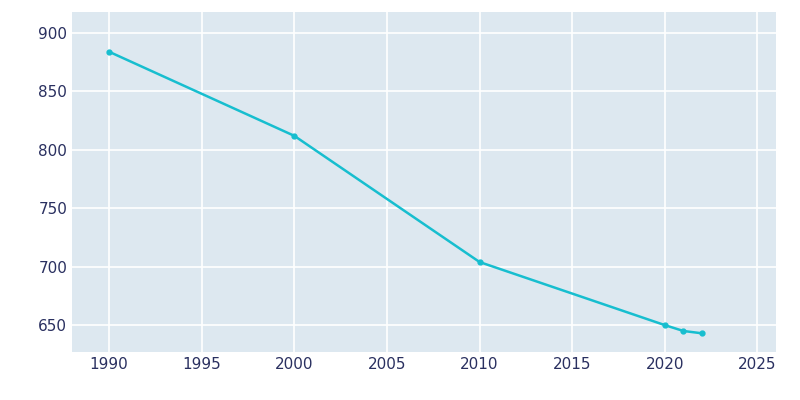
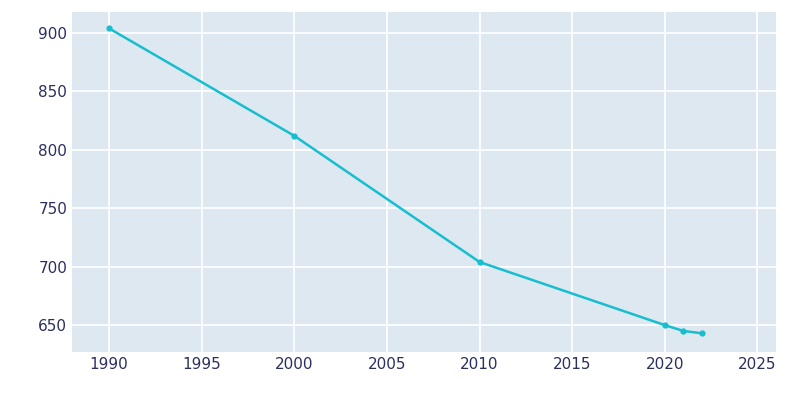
1990: 884 -> 904
